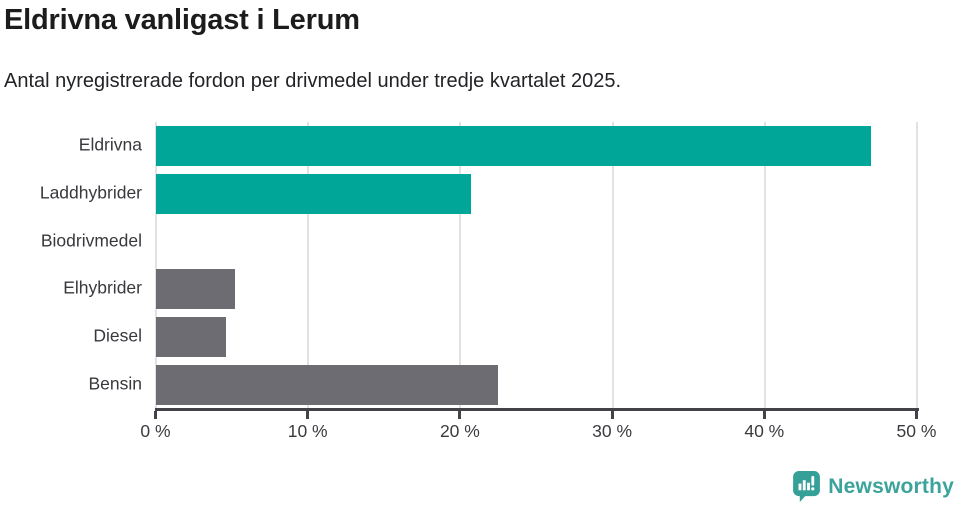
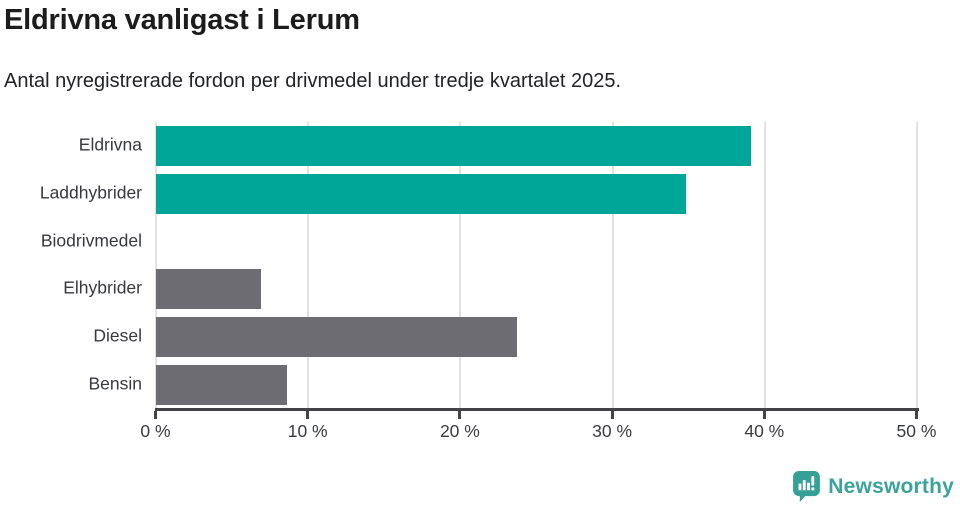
Eldrivna: 47.0% -> 39.1%
Laddhybrider: 20.7% -> 34.8%
Elhybrider: 5.2% -> 6.9%
Diesel: 4.6% -> 23.7%
Bensin: 22.5% -> 8.6%
